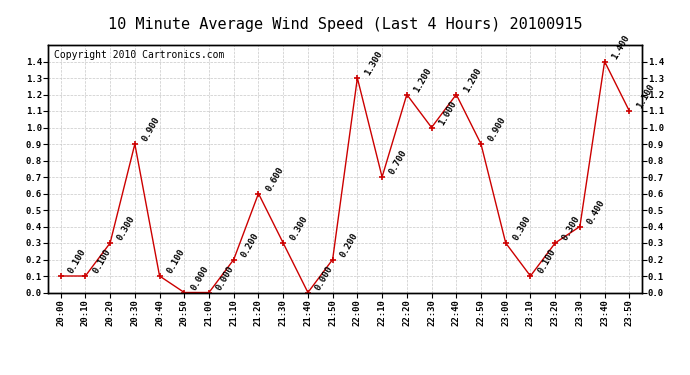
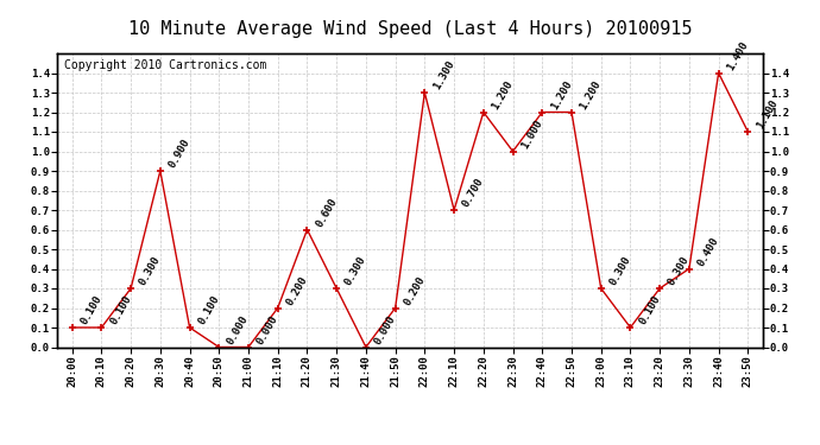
22:50: 0.900 -> 1.200
